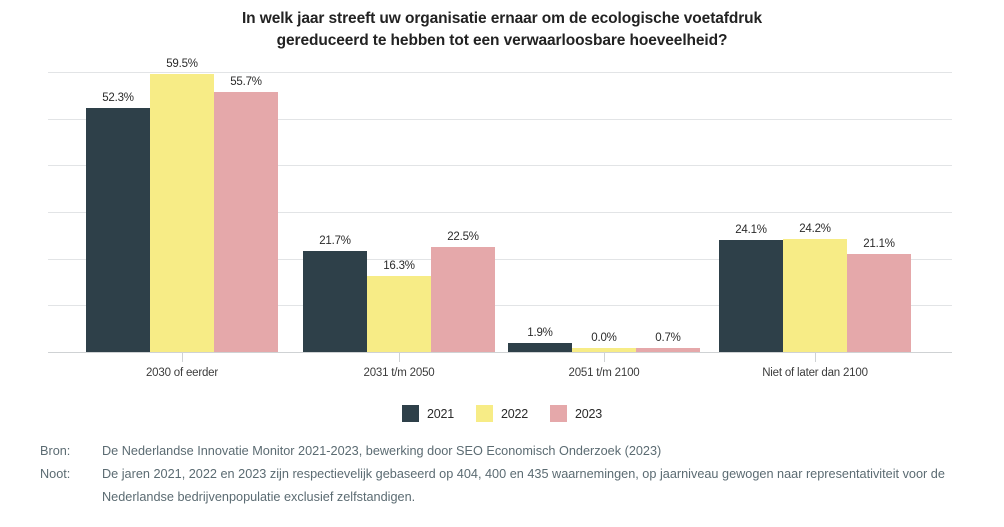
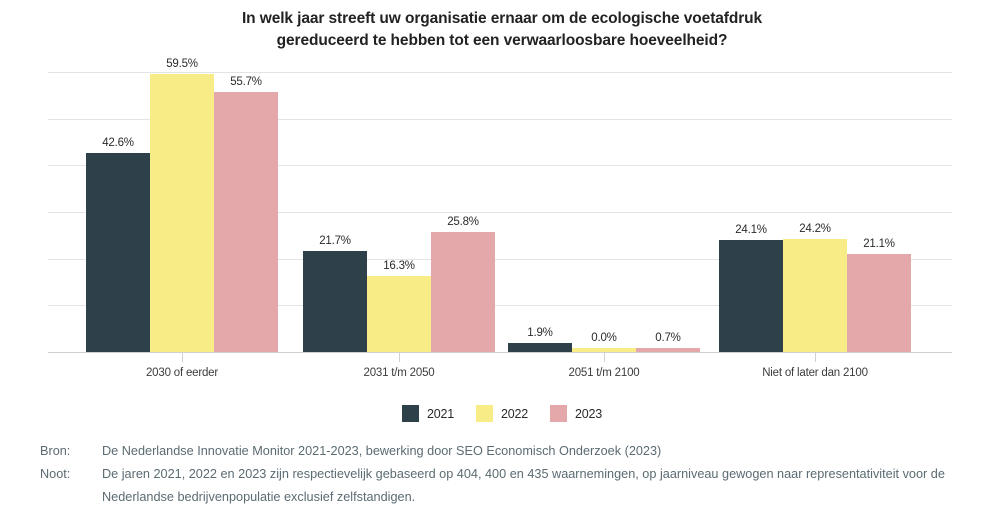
2021/2030 of eerder: 52.3% -> 42.6%
2023/2031 t/m 2050: 22.5% -> 25.8%
